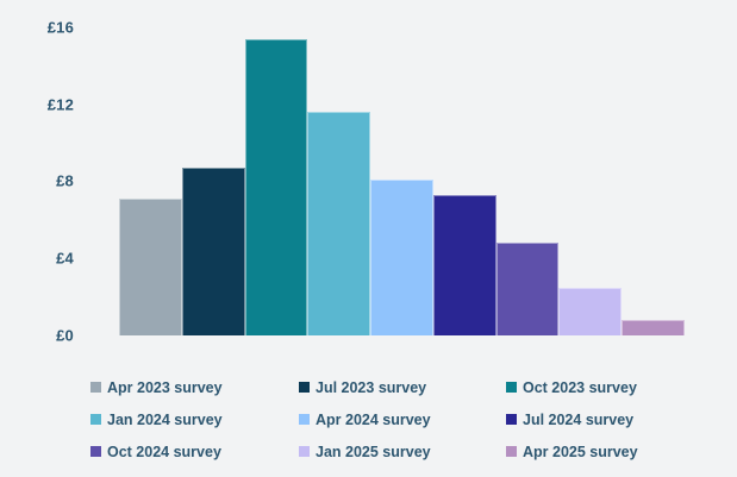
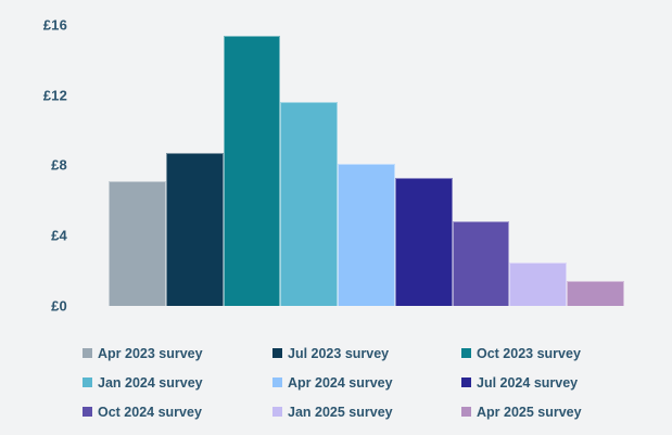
Apr 2025 survey: £0.8 -> £1.4
